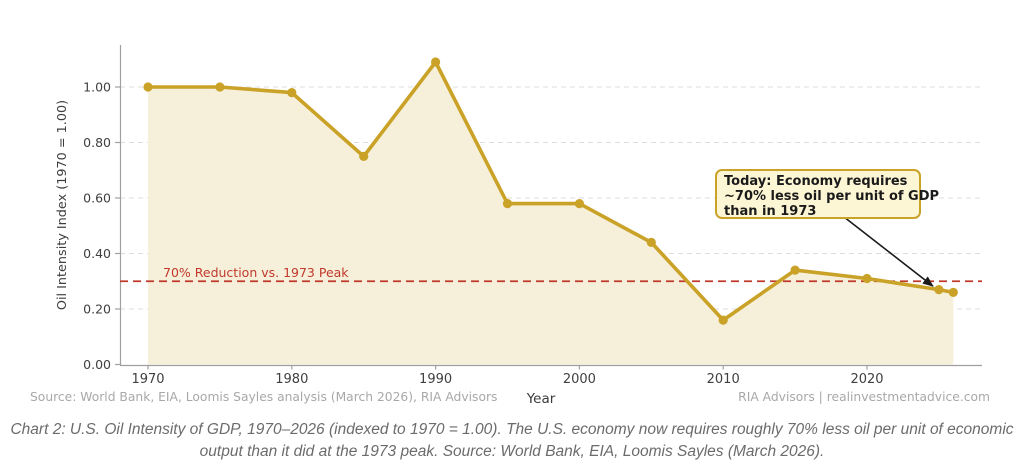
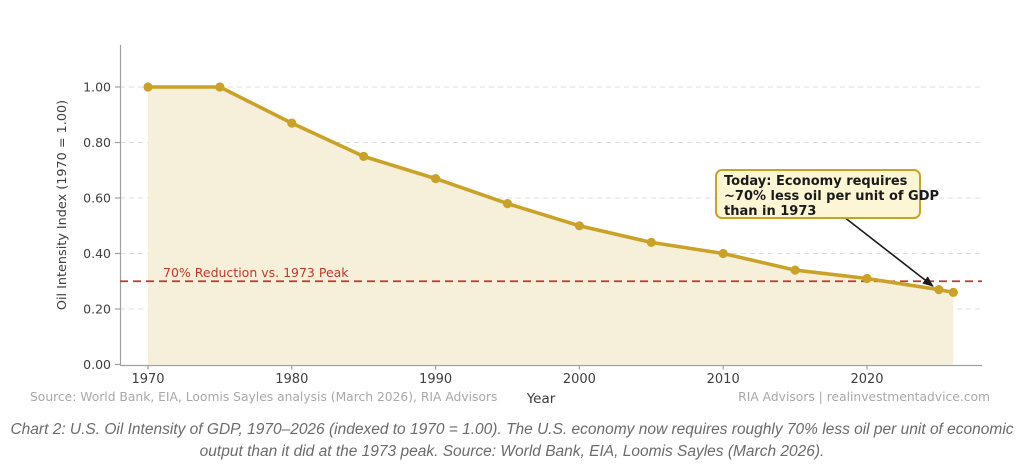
1980: 0.98 -> 0.87
1990: 1.09 -> 0.67
2000: 0.58 -> 0.50
2010: 0.16 -> 0.40
